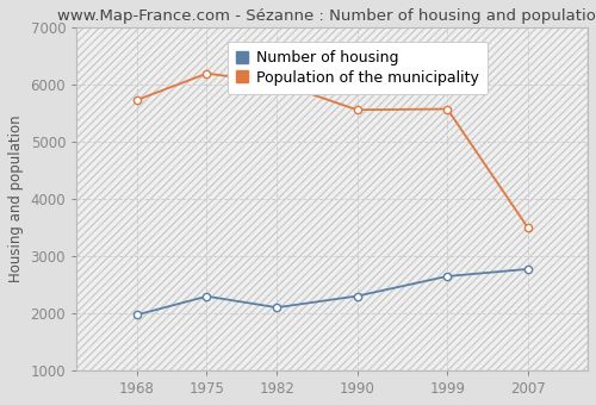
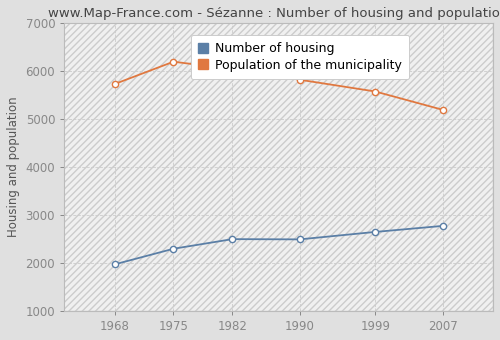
Number of housing/1982: 2100 -> 2500
Number of housing/1990: 2300 -> 2490
Population of the municipality/1990: 5550 -> 5810
Population of the municipality/2007: 3500 -> 5180
